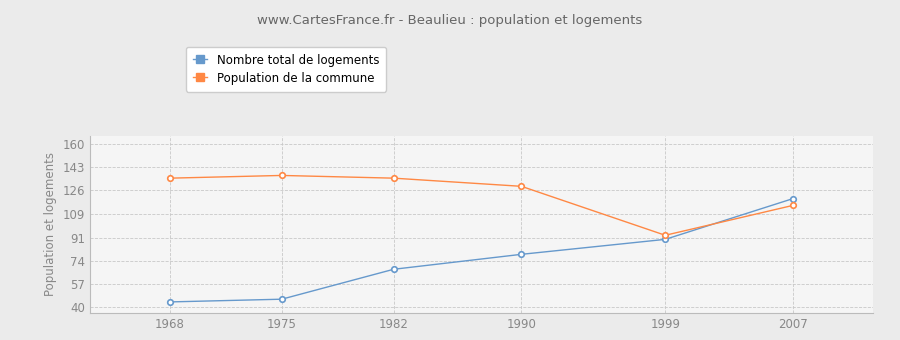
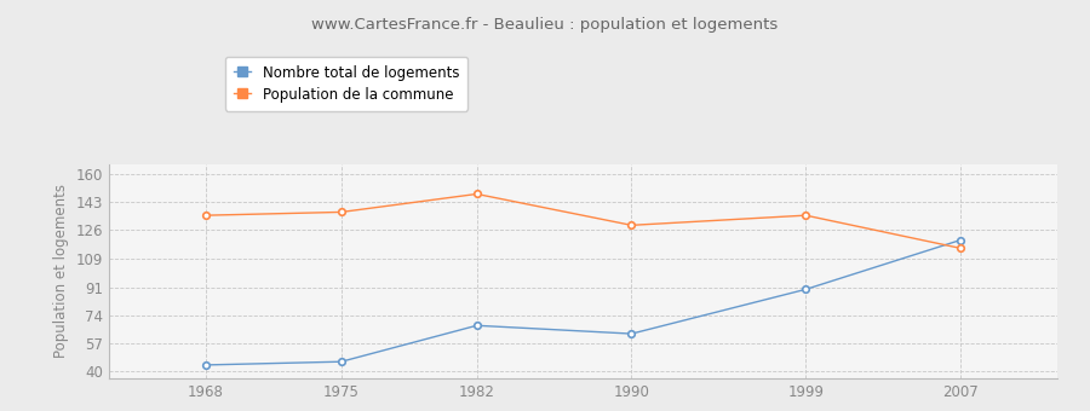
Population de la commune/1982: 135 -> 148
Nombre total de logements/1990: 79 -> 63
Population de la commune/1999: 93 -> 135
